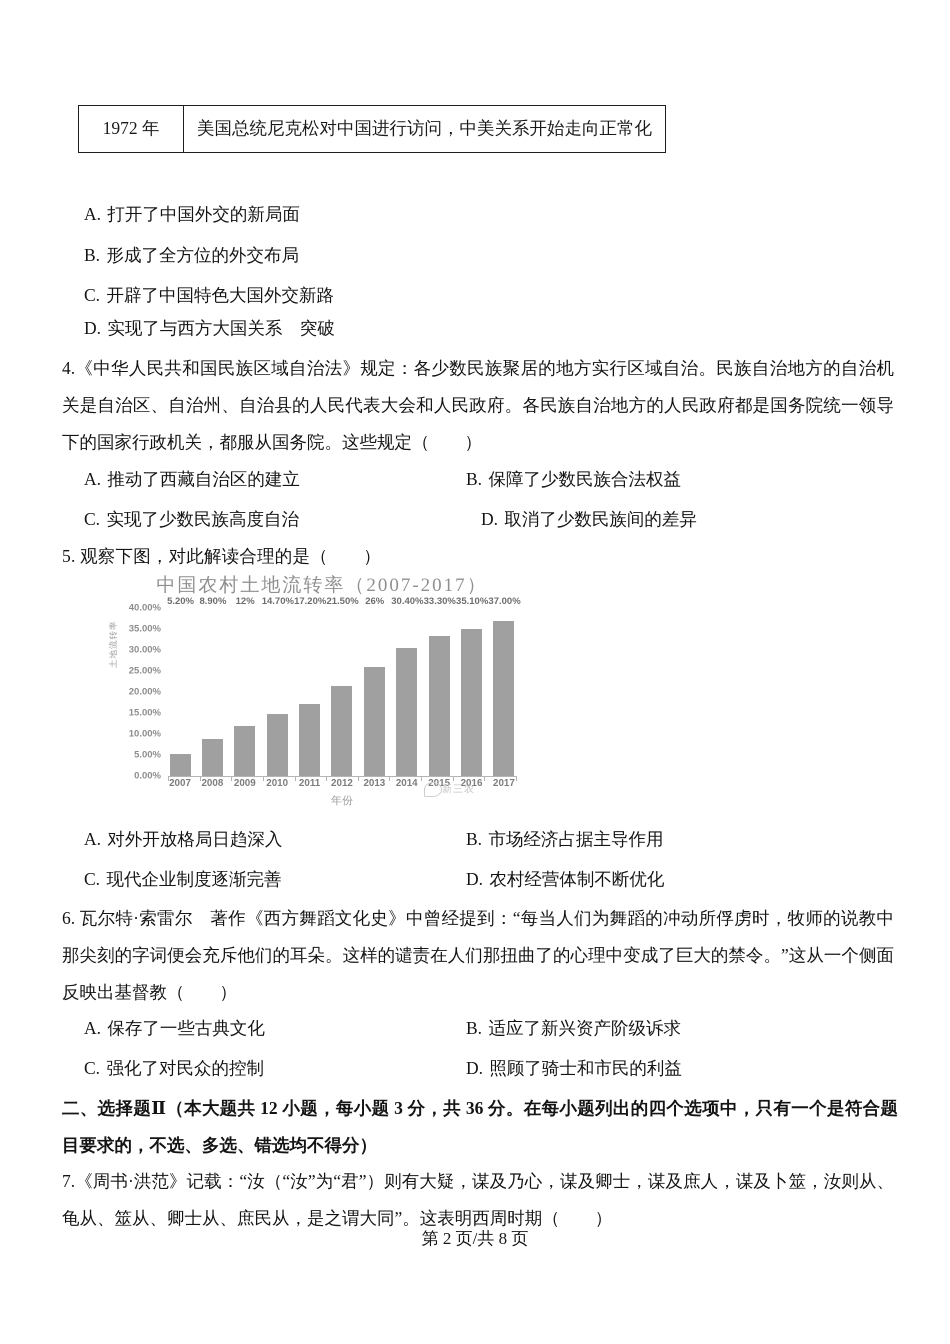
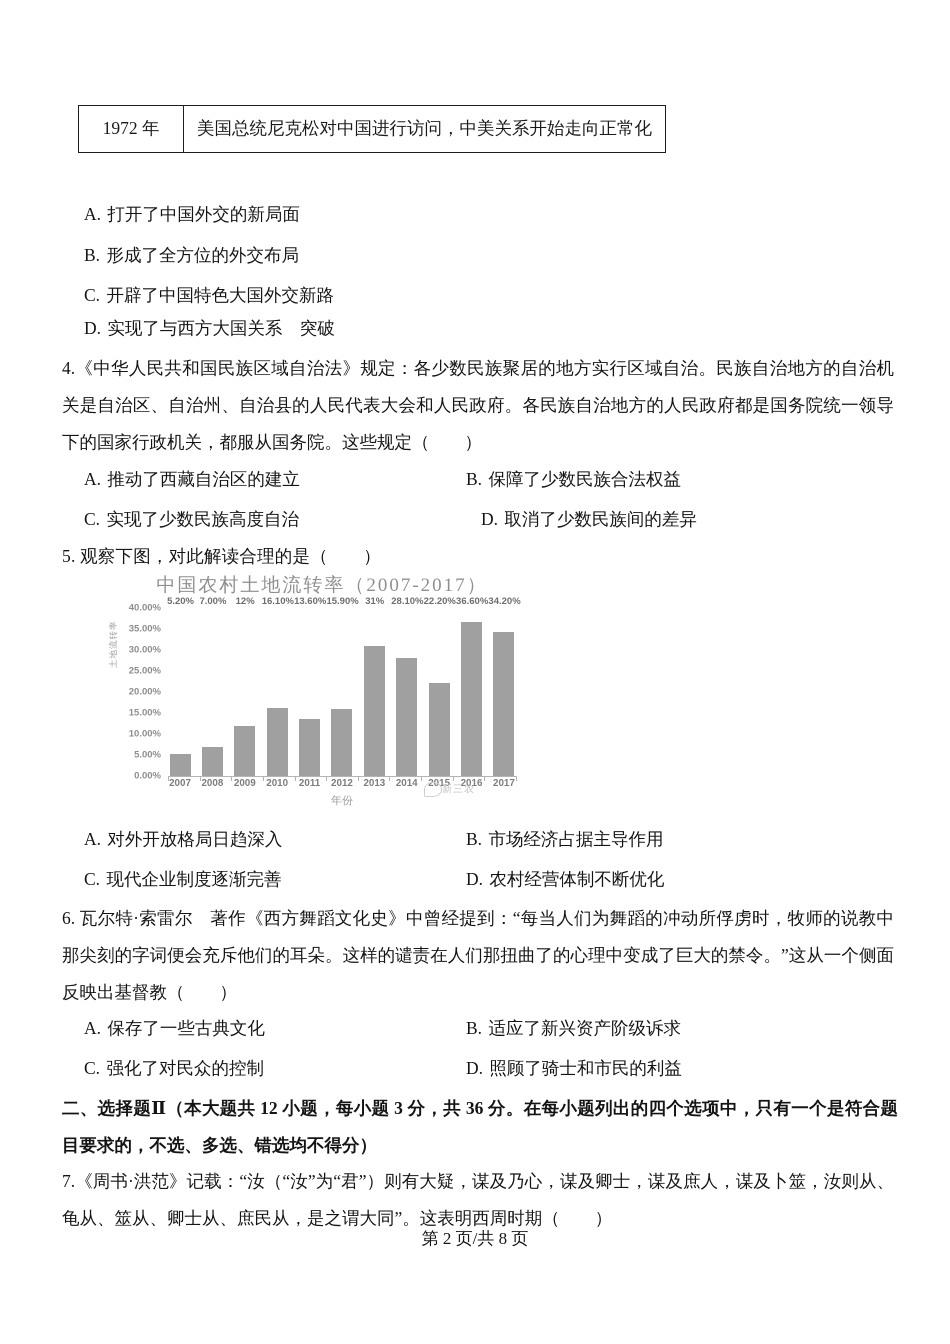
2008: 8.90% -> 7.00%
2010: 14.70% -> 16.10%
2011: 17.20% -> 13.60%
2012: 21.50% -> 15.90%
2013: 26% -> 31%
2014: 30.40% -> 28.10%
2015: 33.30% -> 22.20%
2016: 35.10% -> 36.60%
2017: 37.00% -> 34.20%
